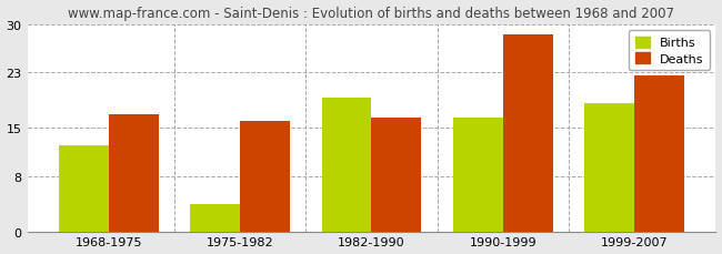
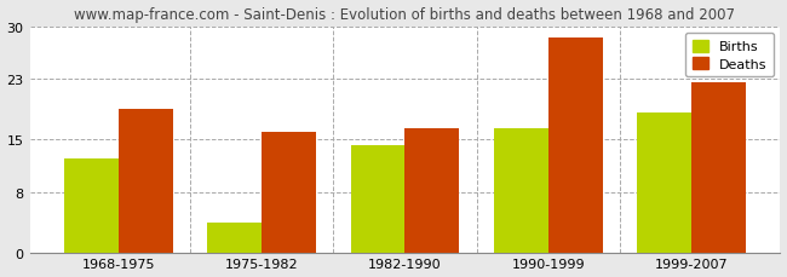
Deaths/1968-1975: 17.0 -> 19.0
Births/1982-1990: 19.4 -> 14.2
